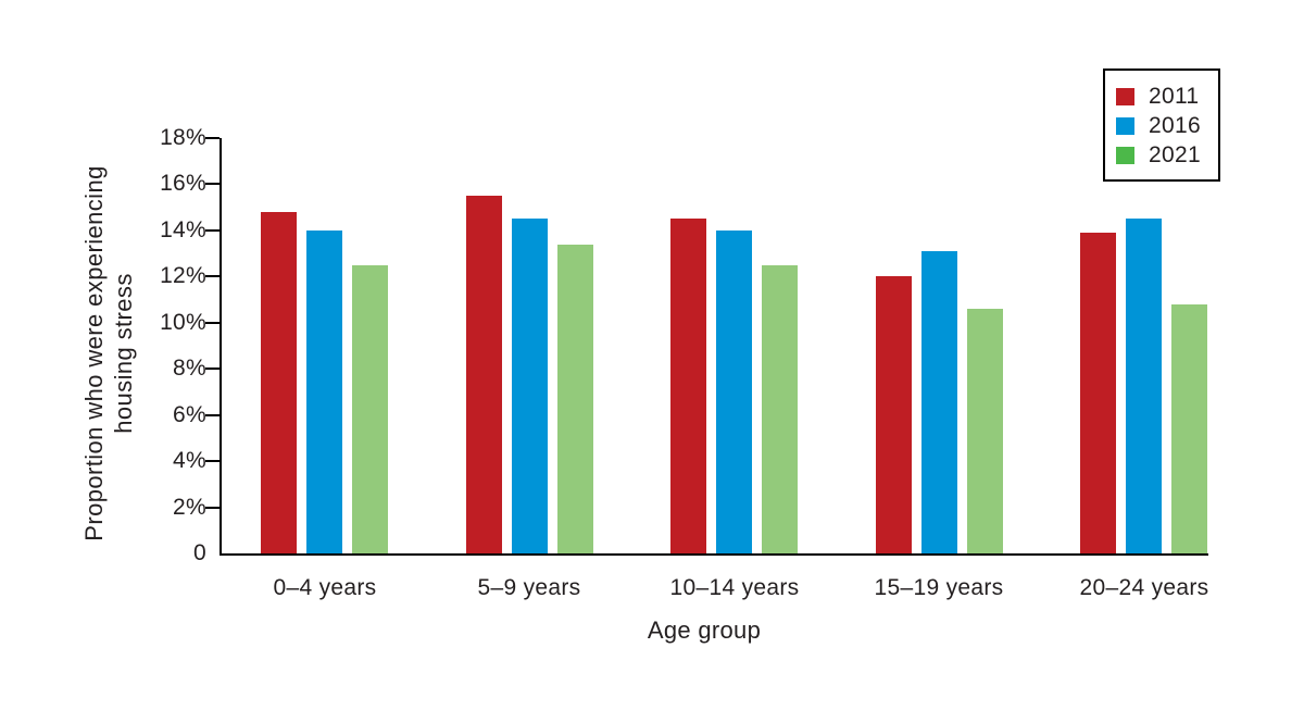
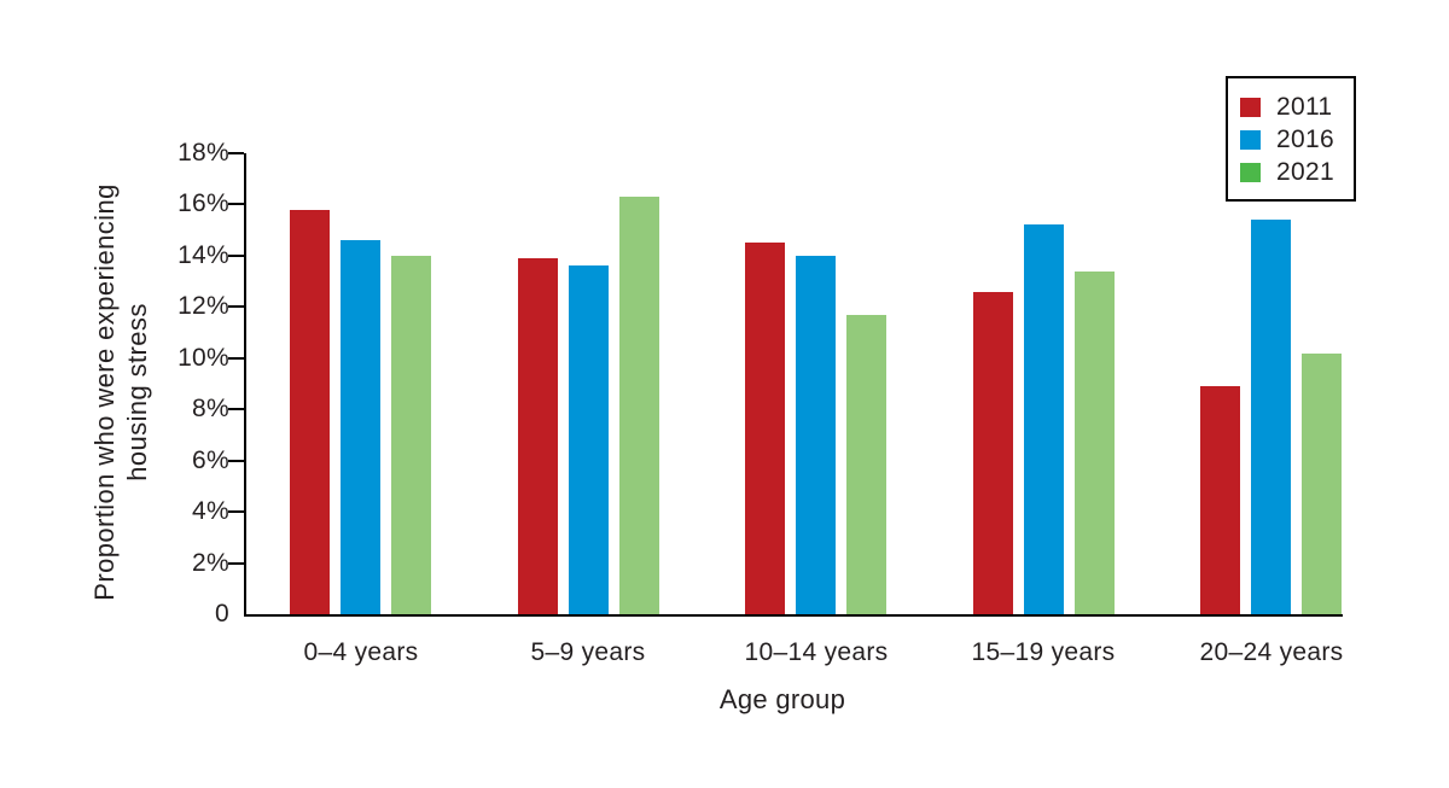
2011/0–4 years: 14.8% -> 15.8%
2016/0–4 years: 14.0% -> 14.6%
2021/0–4 years: 12.5% -> 14.0%
2011/5–9 years: 15.5% -> 13.9%
2016/5–9 years: 14.5% -> 13.6%
2021/5–9 years: 13.4% -> 16.3%
2021/10–14 years: 12.5% -> 11.7%
2011/15–19 years: 12.0% -> 12.6%
2016/15–19 years: 13.1% -> 15.2%
2021/15–19 years: 10.6% -> 13.4%
2011/20–24 years: 13.9% -> 8.9%
2016/20–24 years: 14.5% -> 15.4%
2021/20–24 years: 10.8% -> 10.2%
